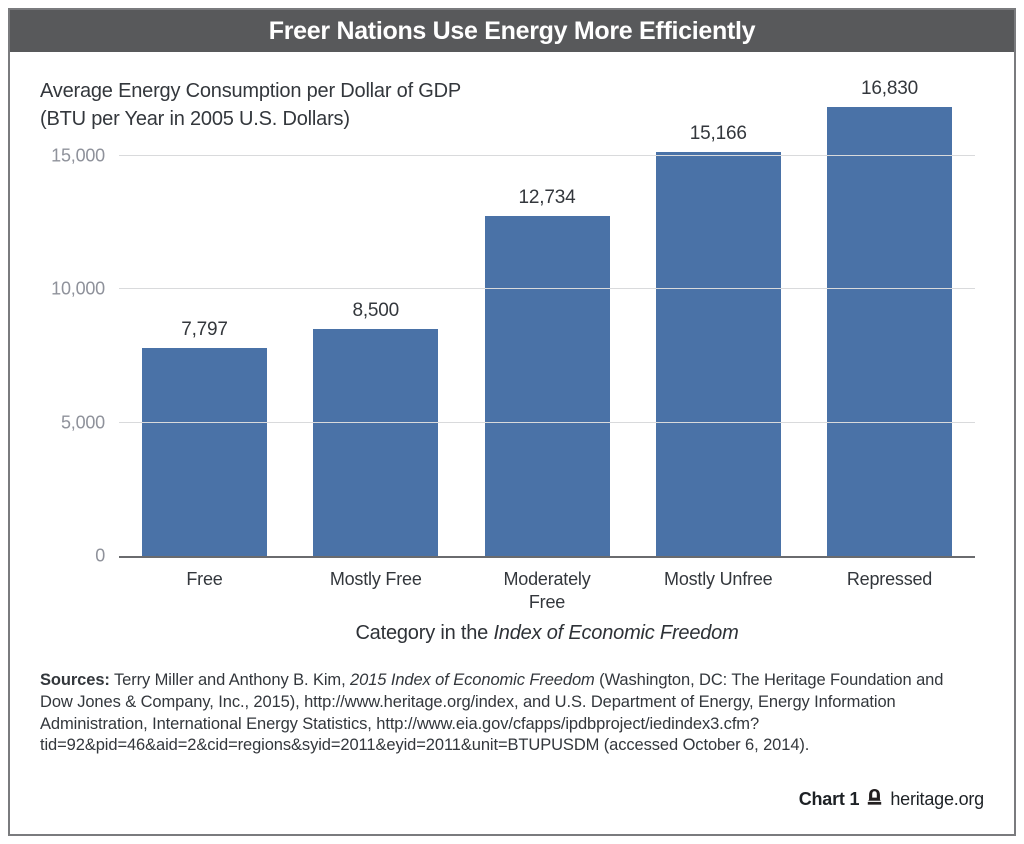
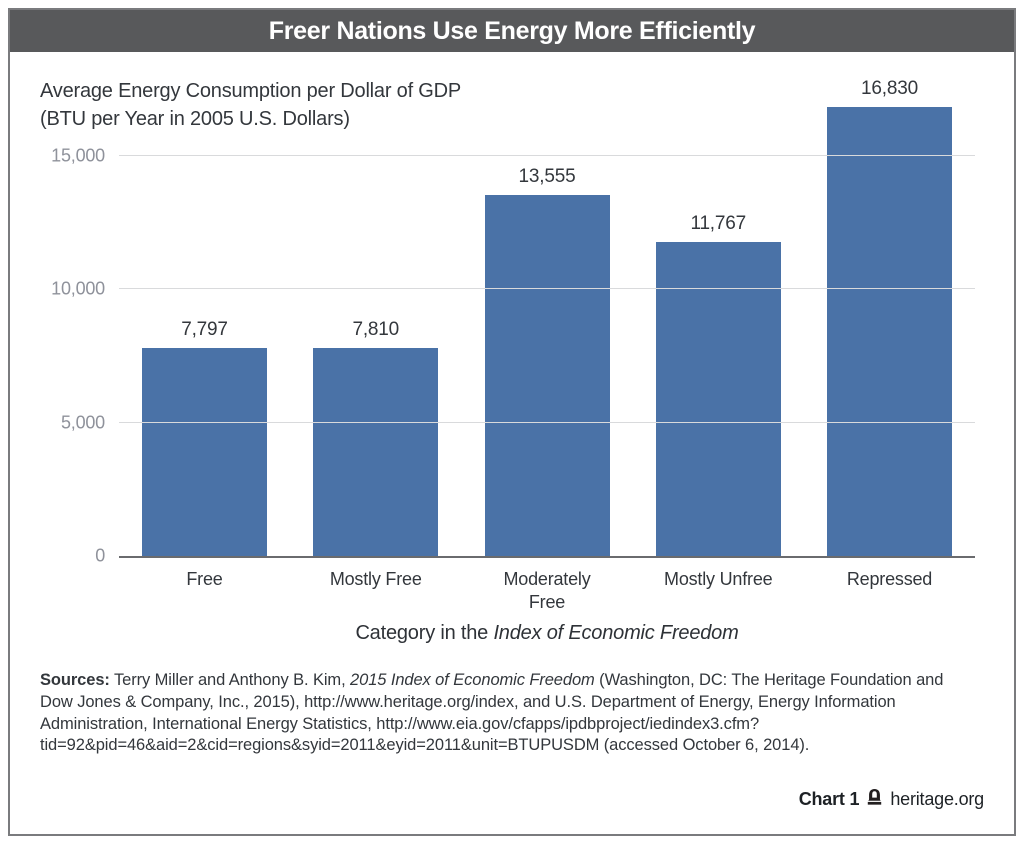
Mostly Free: 8,500 -> 7,810
Moderately Free: 12,734 -> 13,555
Mostly Unfree: 15,166 -> 11,767
